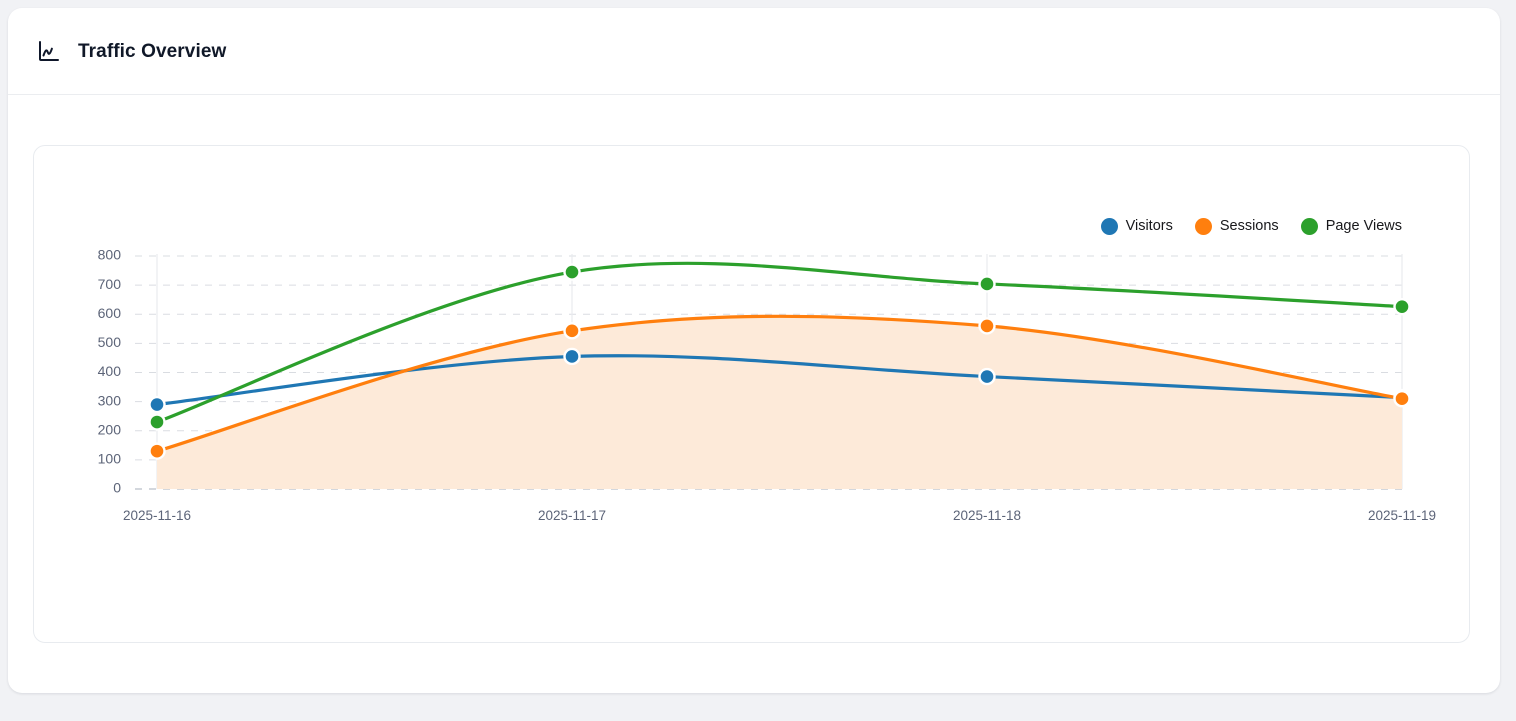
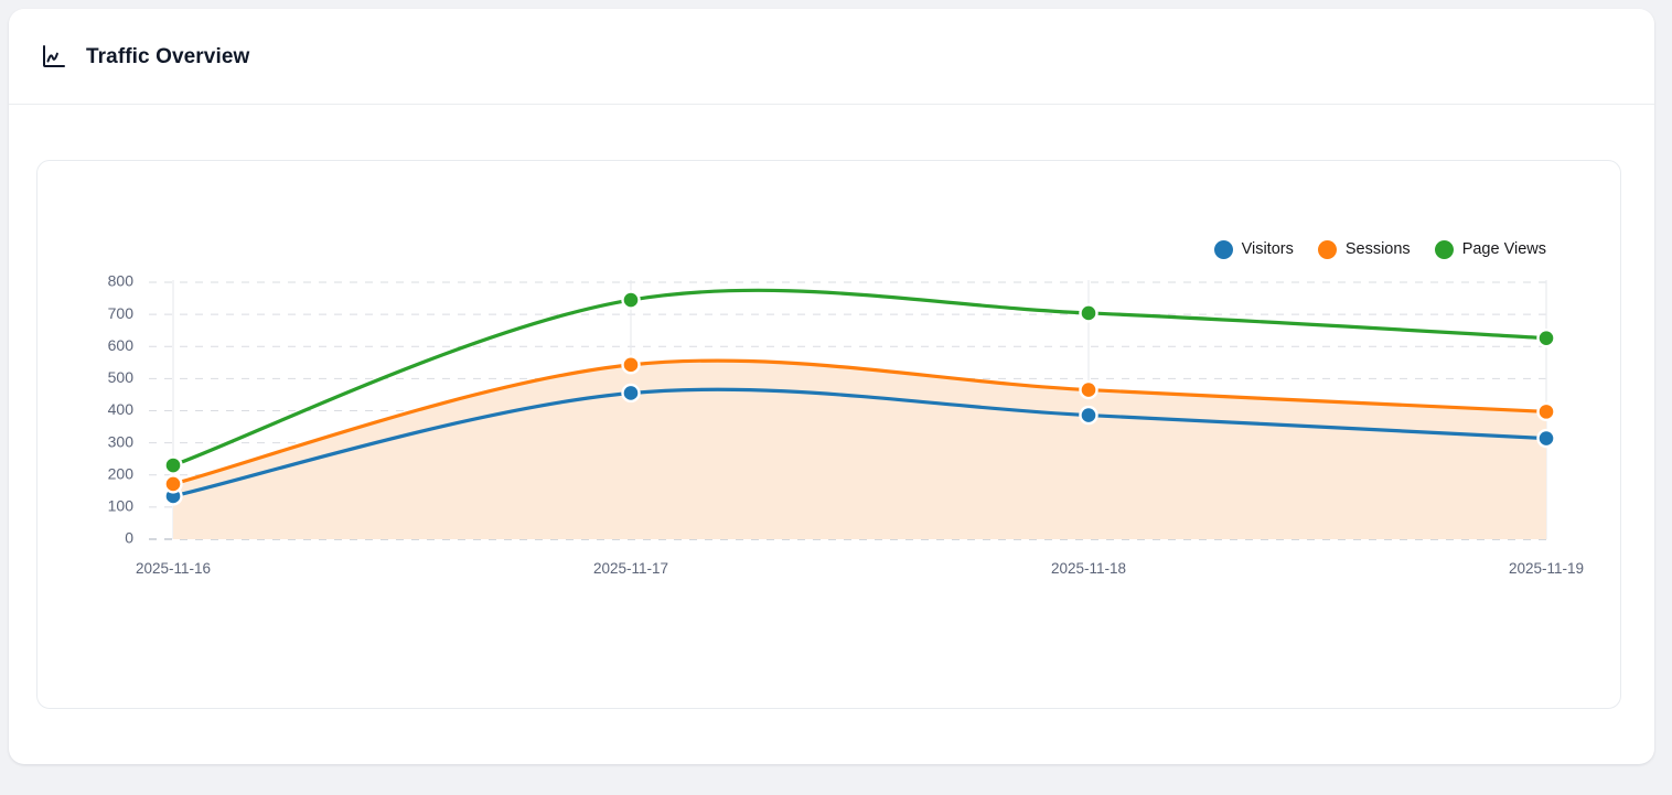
Visitors/2025-11-16: 290 -> 130
Sessions/2025-11-16: 130 -> 170
Sessions/2025-11-18: 560 -> 460
Sessions/2025-11-19: 310 -> 400
